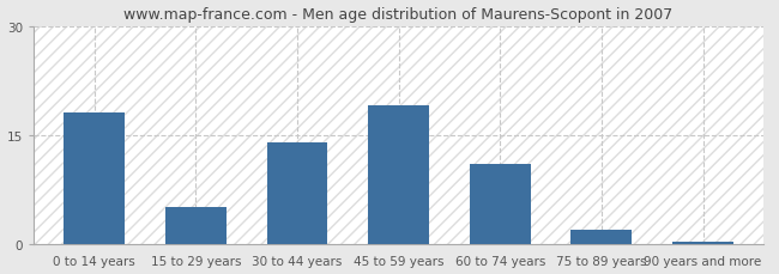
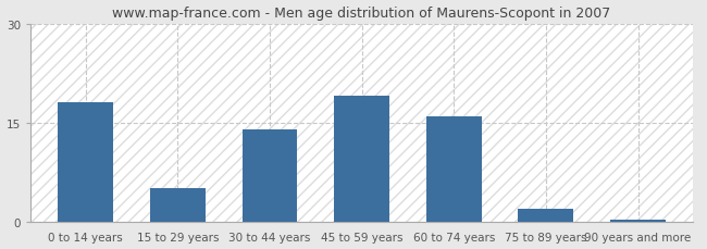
60 to 74 years: 11.0 -> 16.0
